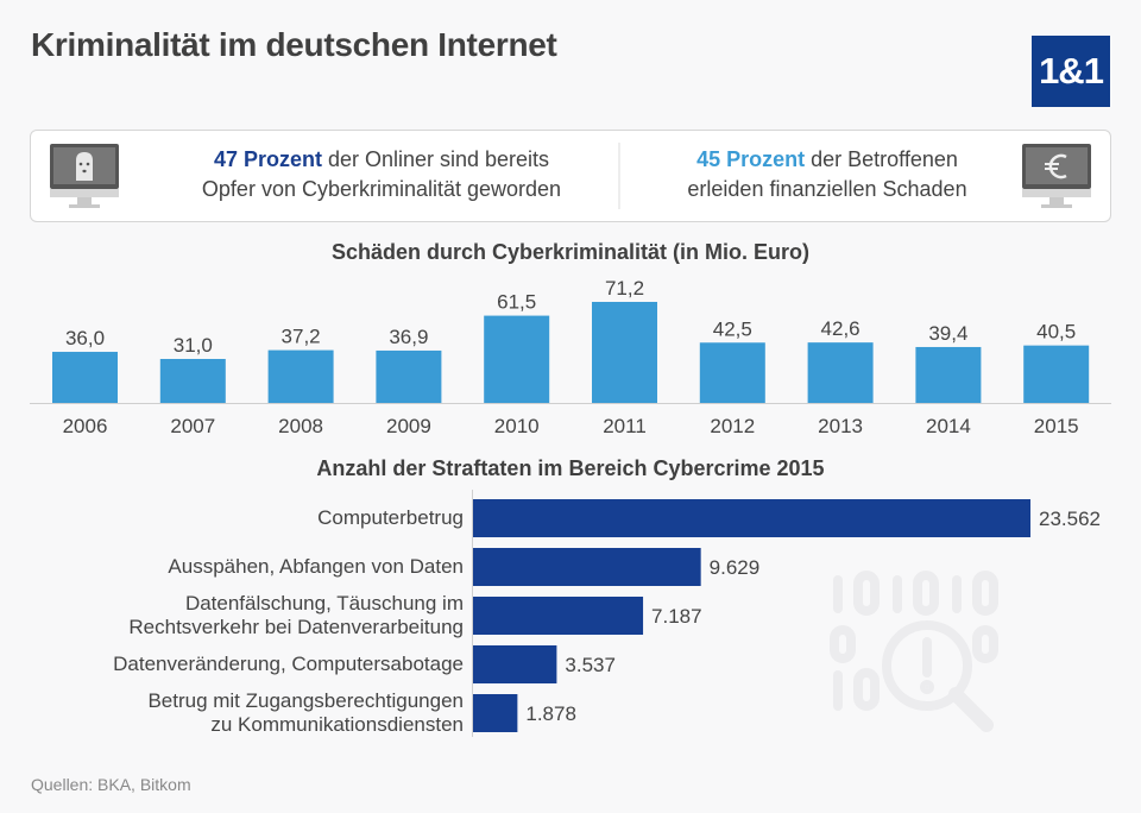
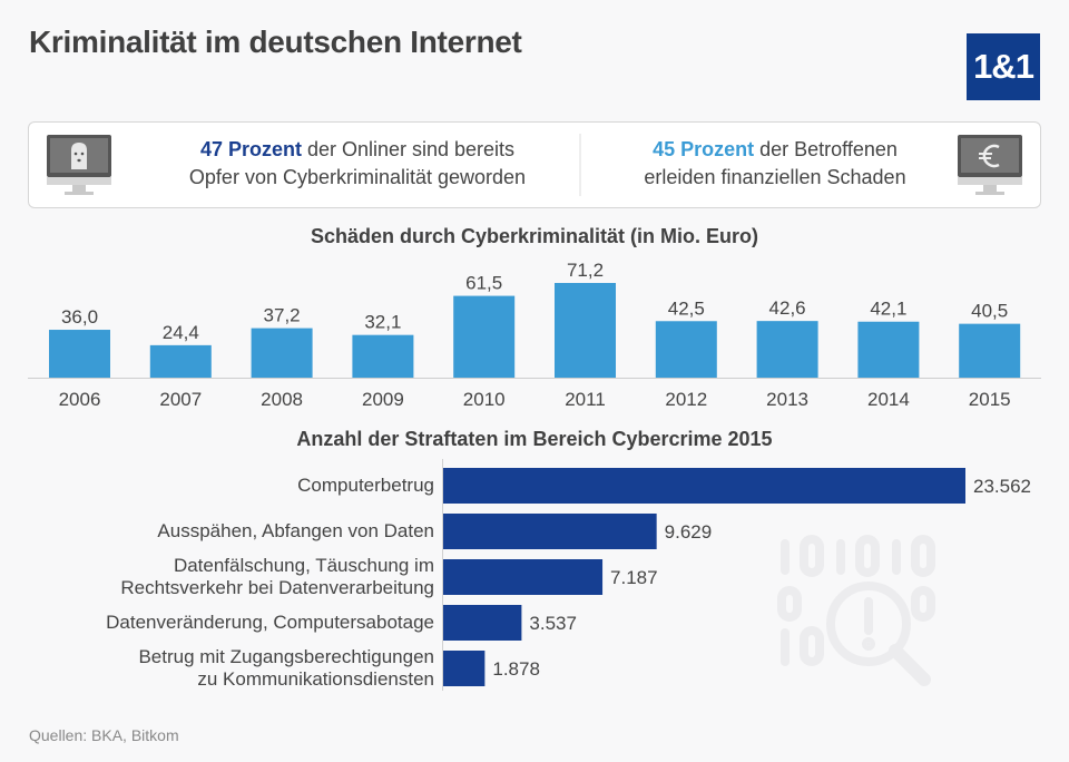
Schäden durch Cyberkriminalität (in Mio. Euro)/2007: 31,0 -> 24,4
Schäden durch Cyberkriminalität (in Mio. Euro)/2009: 36,9 -> 32,1
Schäden durch Cyberkriminalität (in Mio. Euro)/2014: 39,4 -> 42,1
